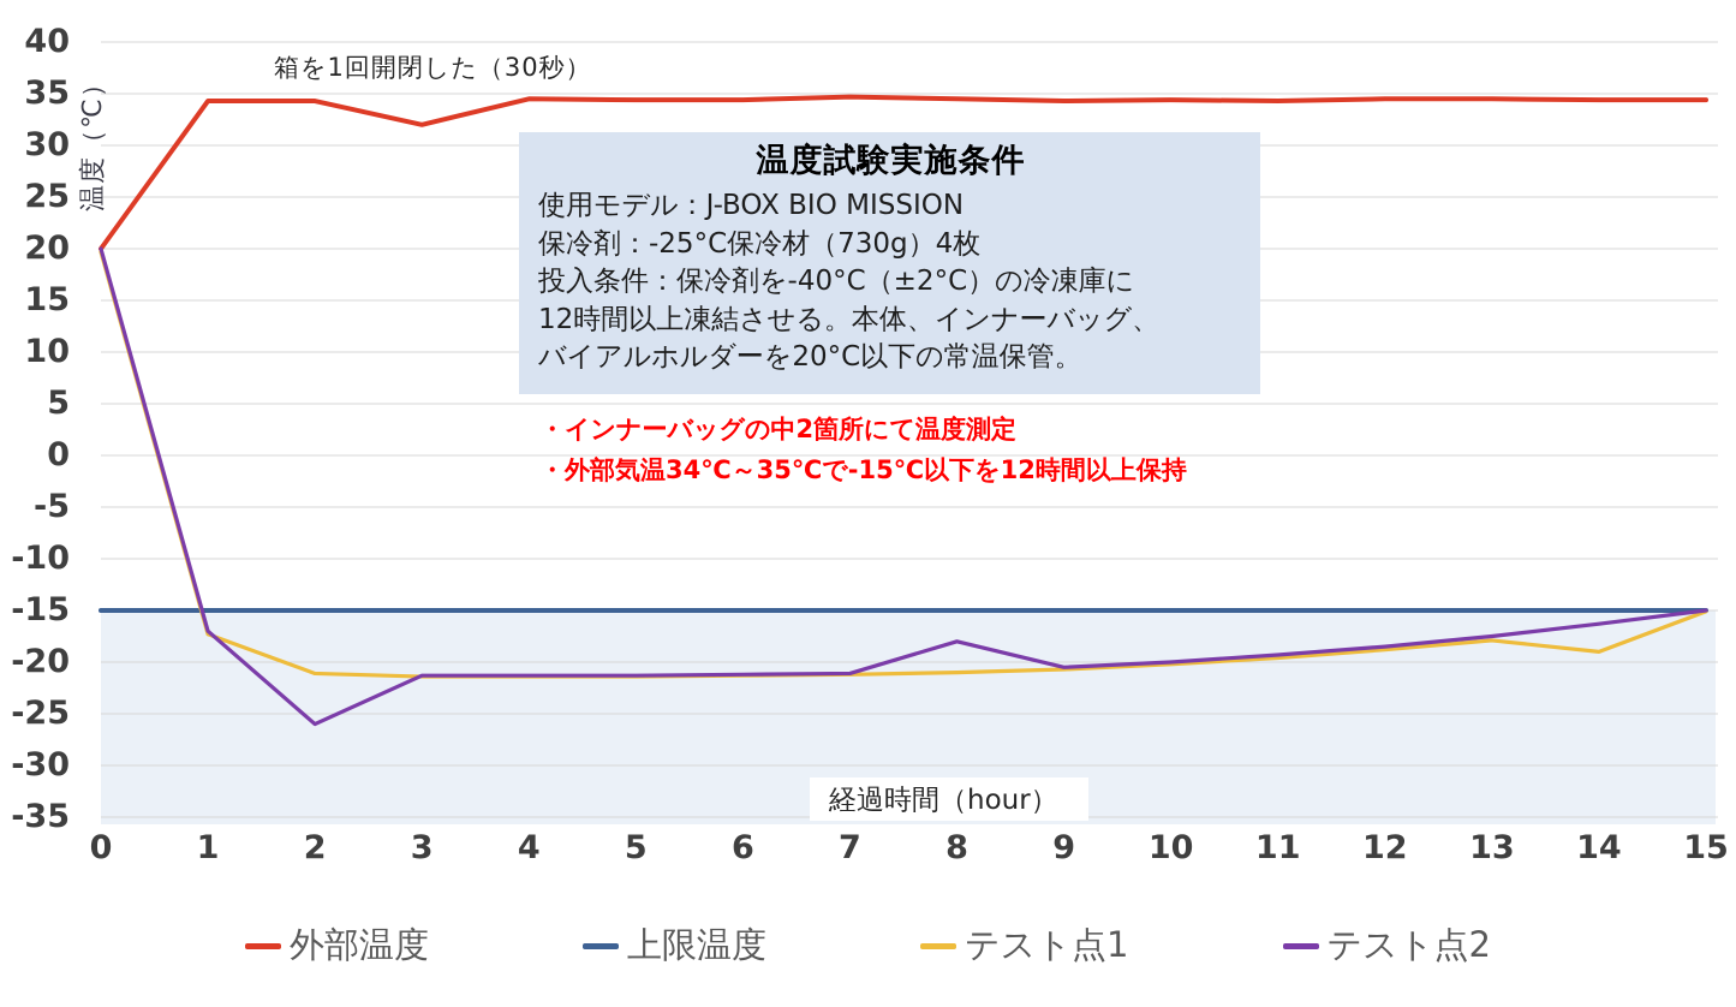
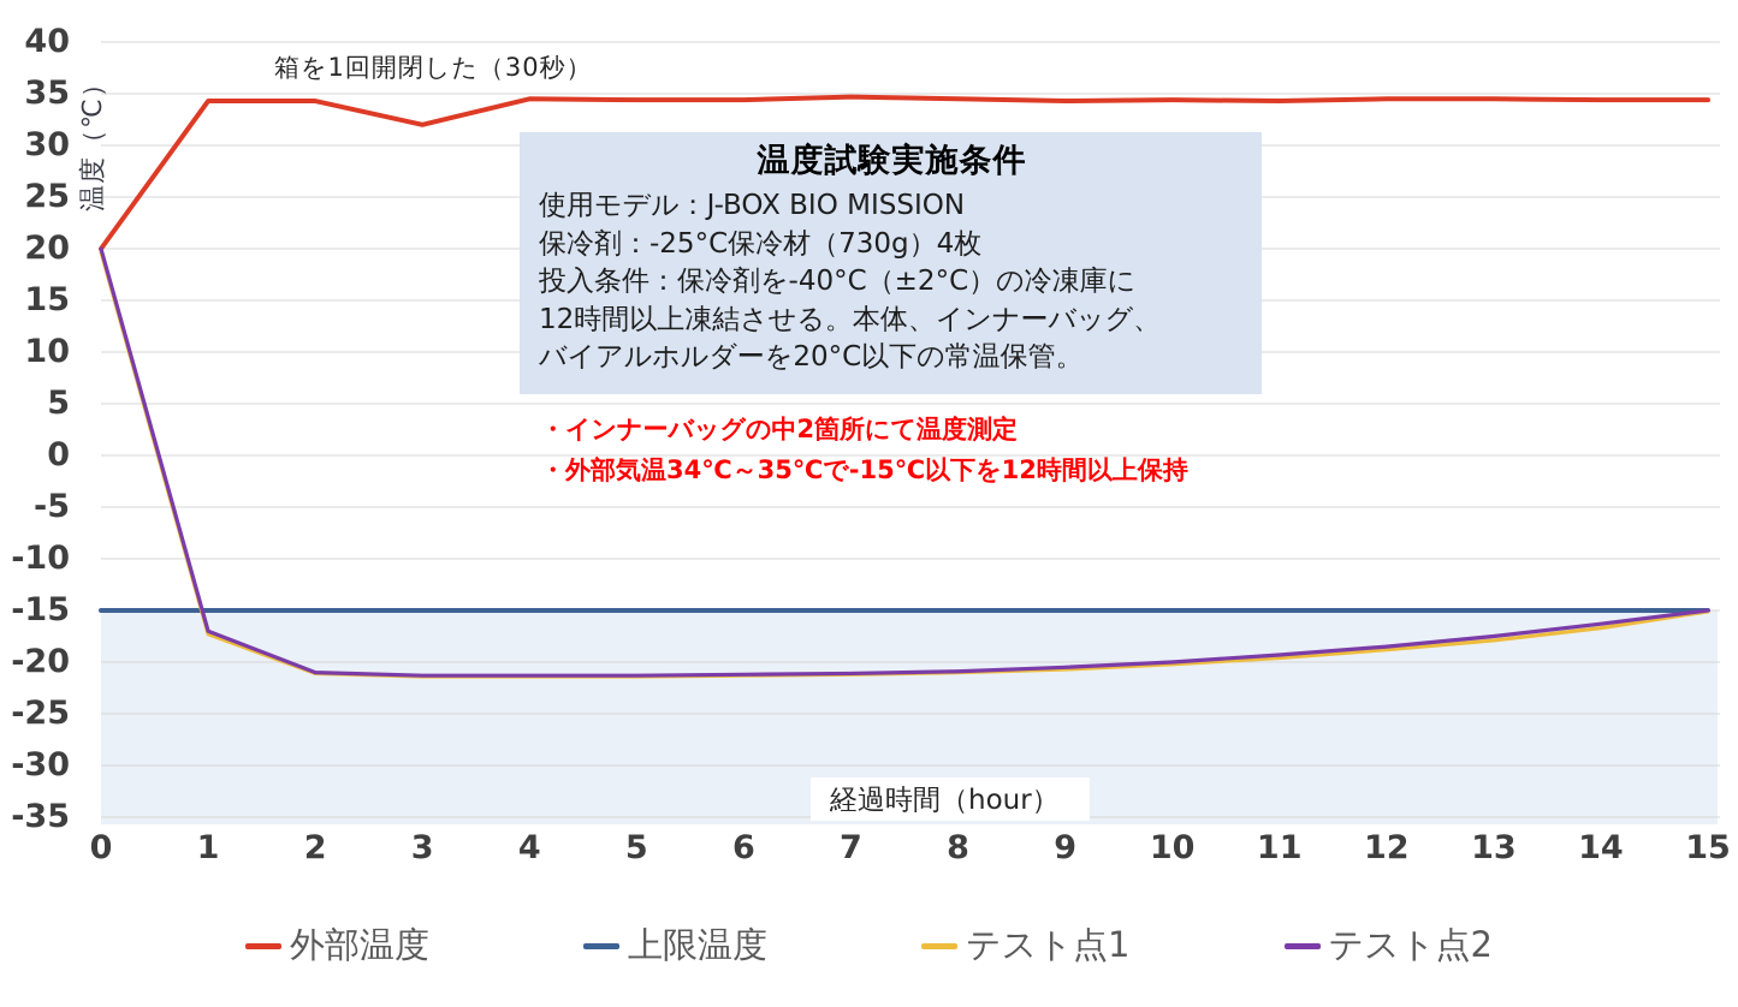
テスト点2/2: -26 -> -21
テスト点2/8: -18 -> -21
テスト点1/14: -19 -> -17
